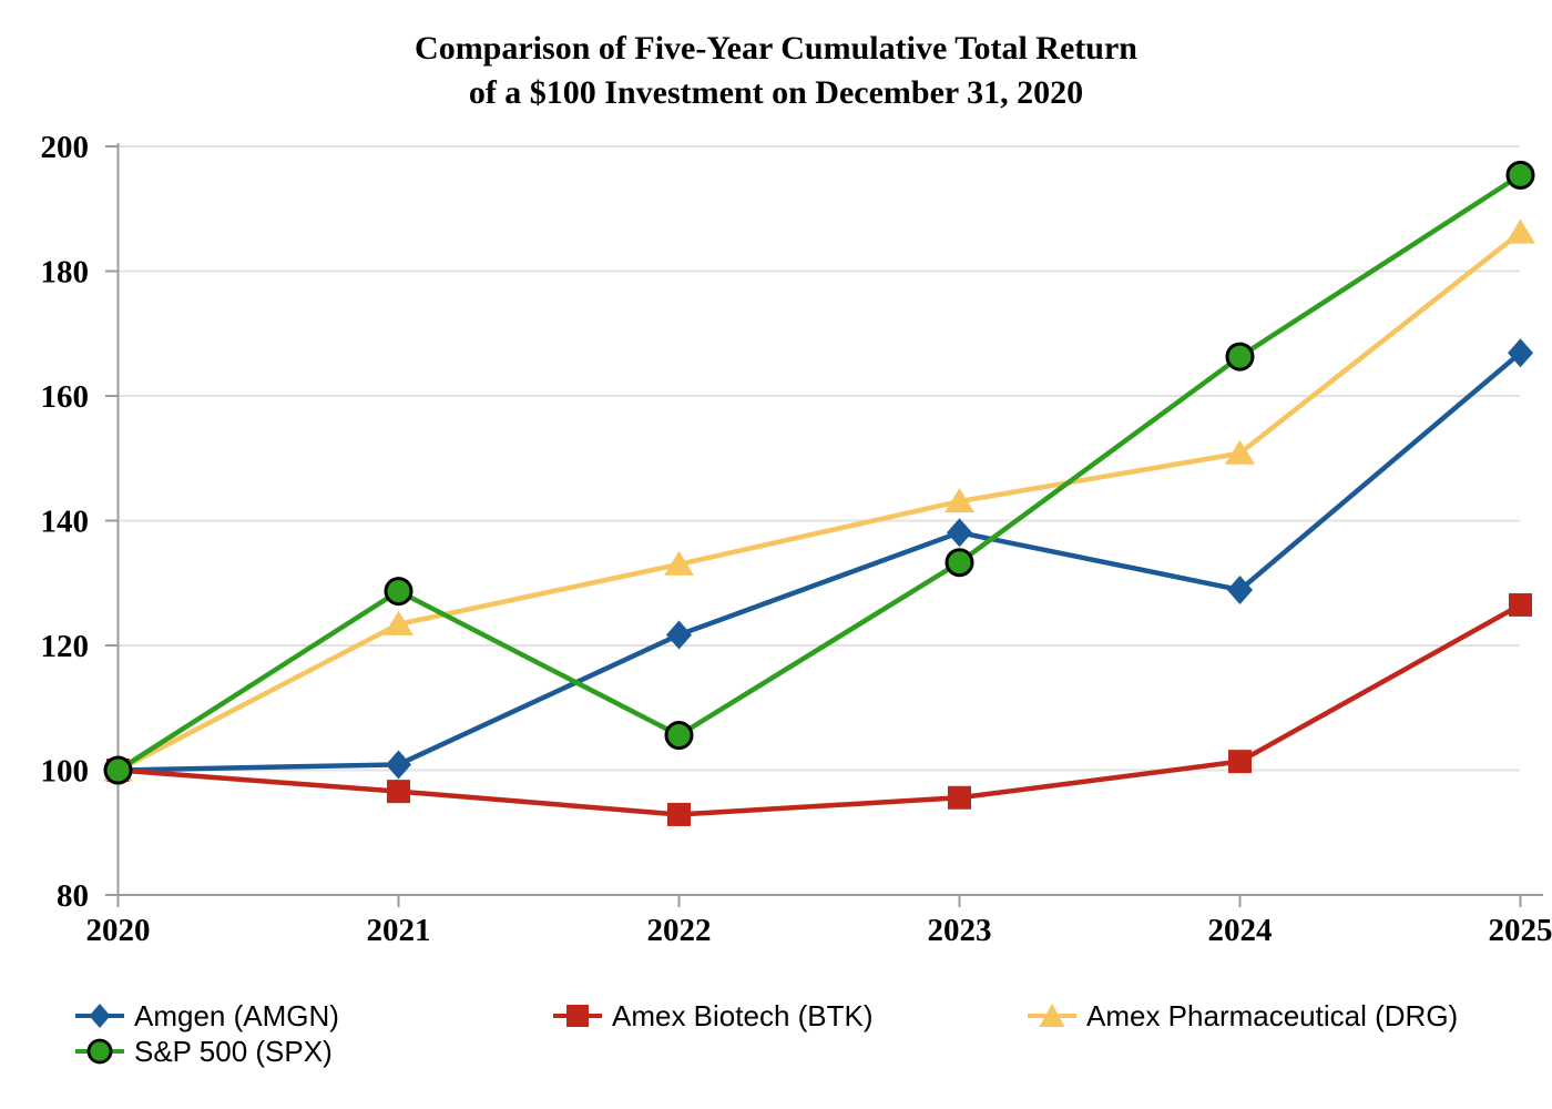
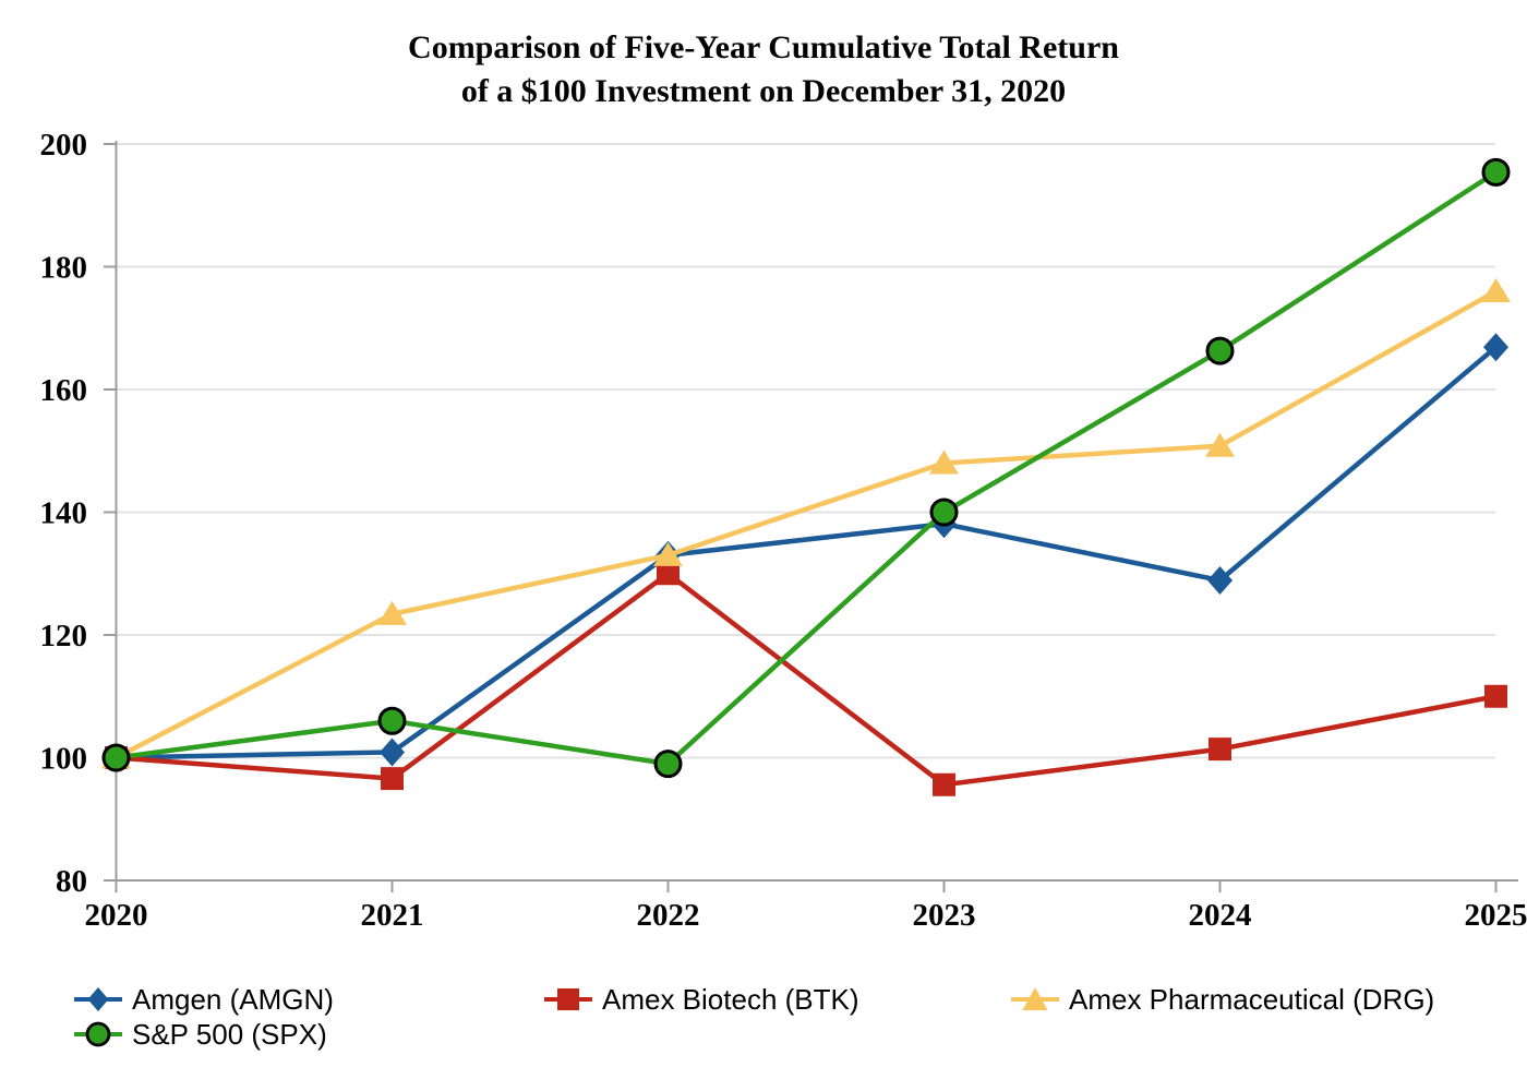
S&P 500 (SPX)/2021: 129 -> 106
Amgen (AMGN)/2022: 122 -> 133
Amex Biotech (BTK)/2022: 93 -> 130
S&P 500 (SPX)/2022: 106 -> 99
Amex Pharmaceutical (DRG)/2023: 143 -> 148
S&P 500 (SPX)/2023: 133 -> 140
Amex Biotech (BTK)/2025: 126 -> 110
Amex Pharmaceutical (DRG)/2025: 186 -> 176
